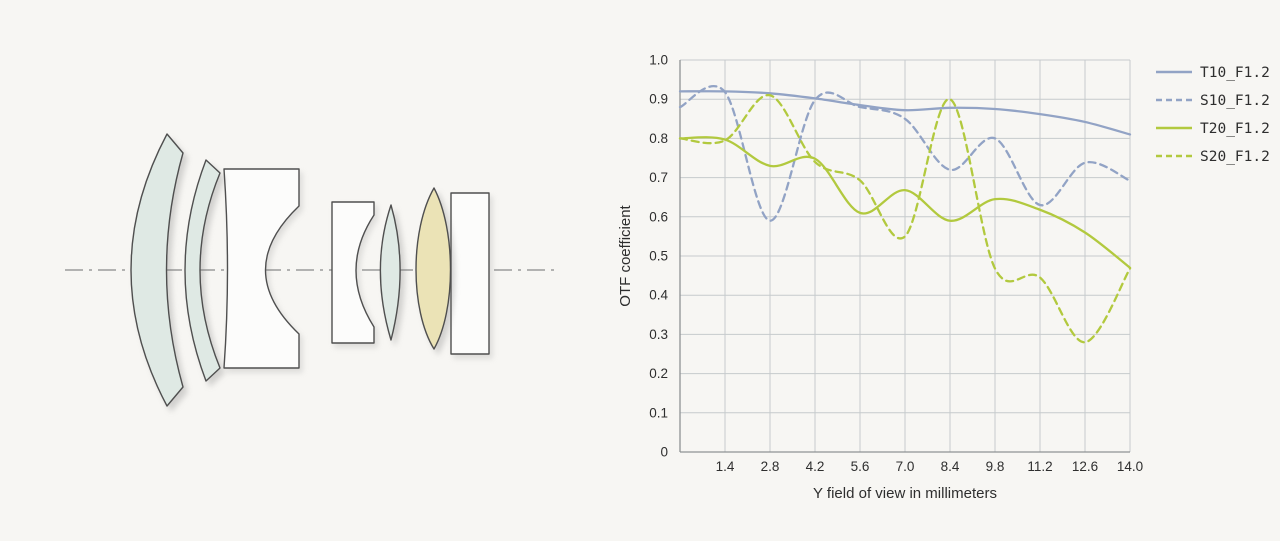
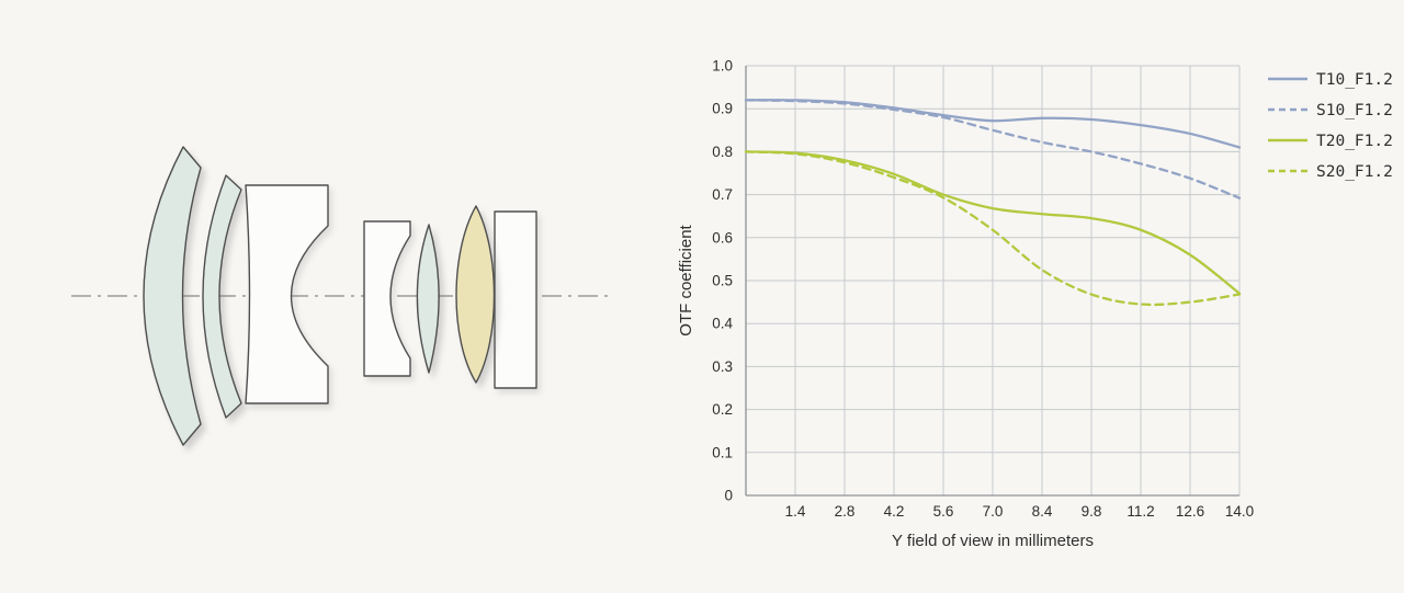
S10_F1.2/0: 0.88 -> 0.92
S10_F1.2/2.8: 0.59 -> 0.91
T20_F1.2/2.8: 0.73 -> 0.78
S20_F1.2/2.8: 0.91 -> 0.78
T20_F1.2/5.6: 0.61 -> 0.70
S20_F1.2/7.0: 0.55 -> 0.62
S10_F1.2/8.4: 0.72 -> 0.82
T20_F1.2/8.4: 0.59 -> 0.66
S20_F1.2/8.4: 0.90 -> 0.53
S10_F1.2/11.2: 0.63 -> 0.77
S20_F1.2/12.6: 0.28 -> 0.45
